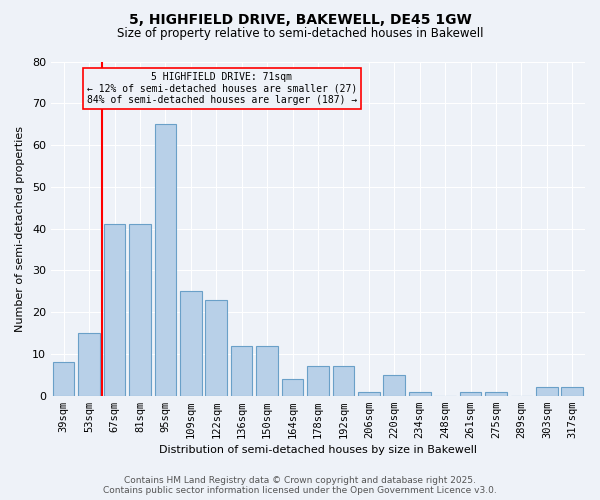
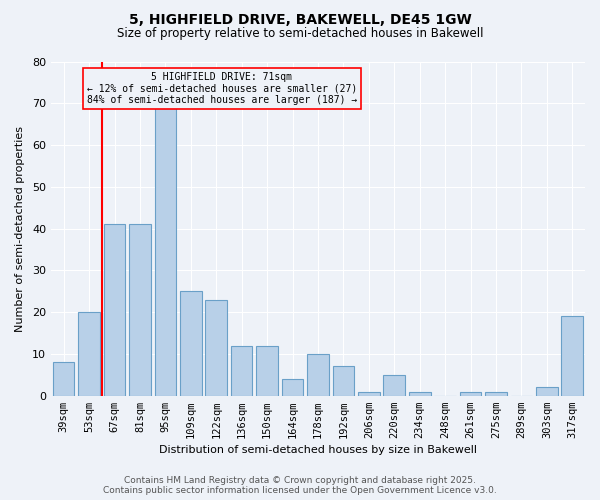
53sqm: 15 -> 20
95sqm: 65 -> 69
178sqm: 7 -> 10
317sqm: 2 -> 19
